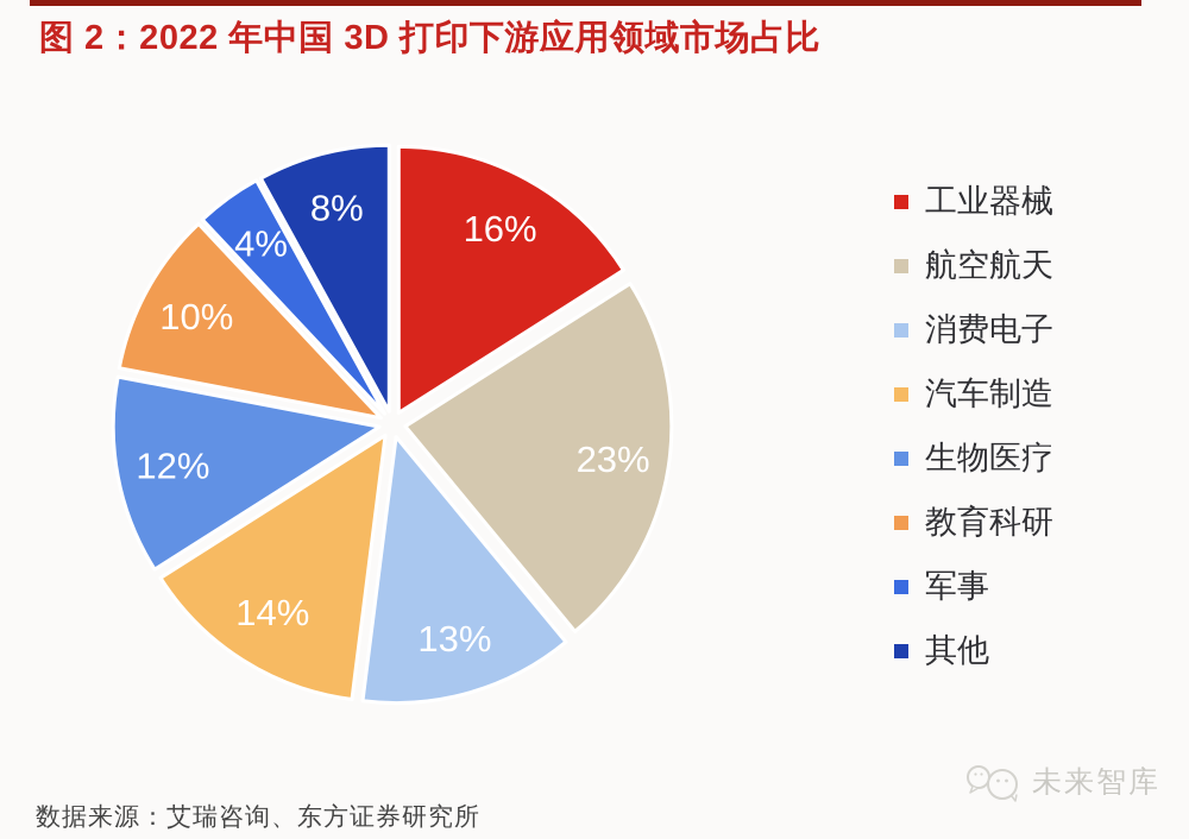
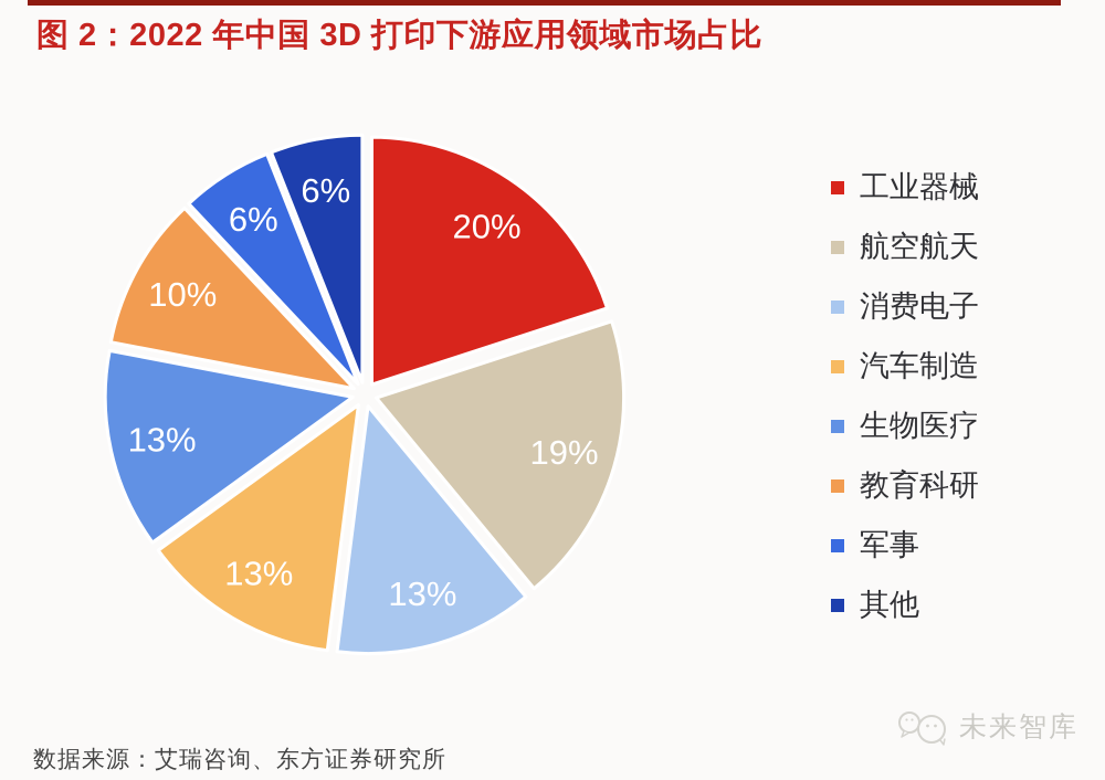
工业器械: 16% -> 20%
航空航天: 23% -> 19%
汽车制造: 14% -> 13%
生物医疗: 12% -> 13%
军事: 4% -> 6%
其他: 8% -> 6%
